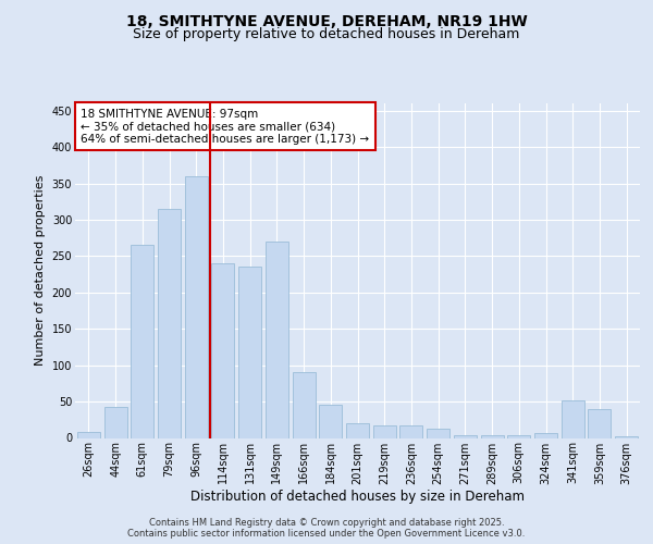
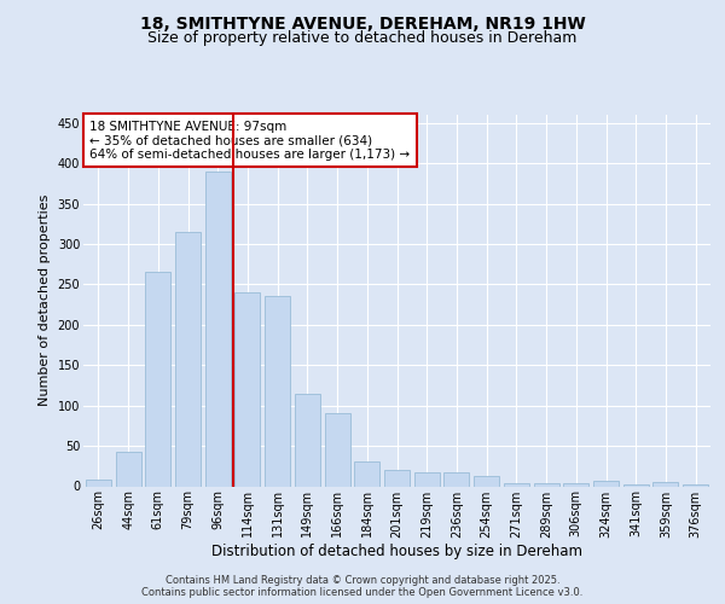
96sqm: 360 -> 390
149sqm: 270 -> 115
184sqm: 46 -> 30
341sqm: 52 -> 2
359sqm: 40 -> 5
